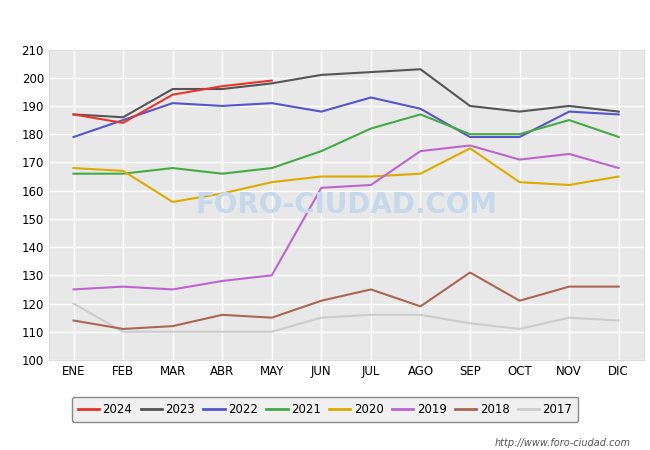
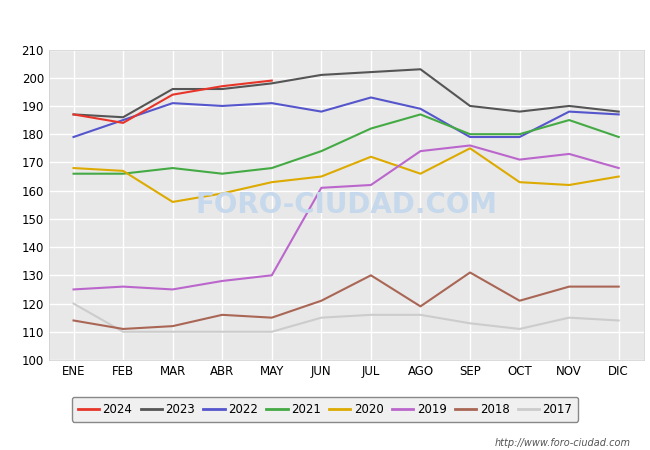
2020/JUL: 165 -> 172
2018/JUL: 125 -> 130
